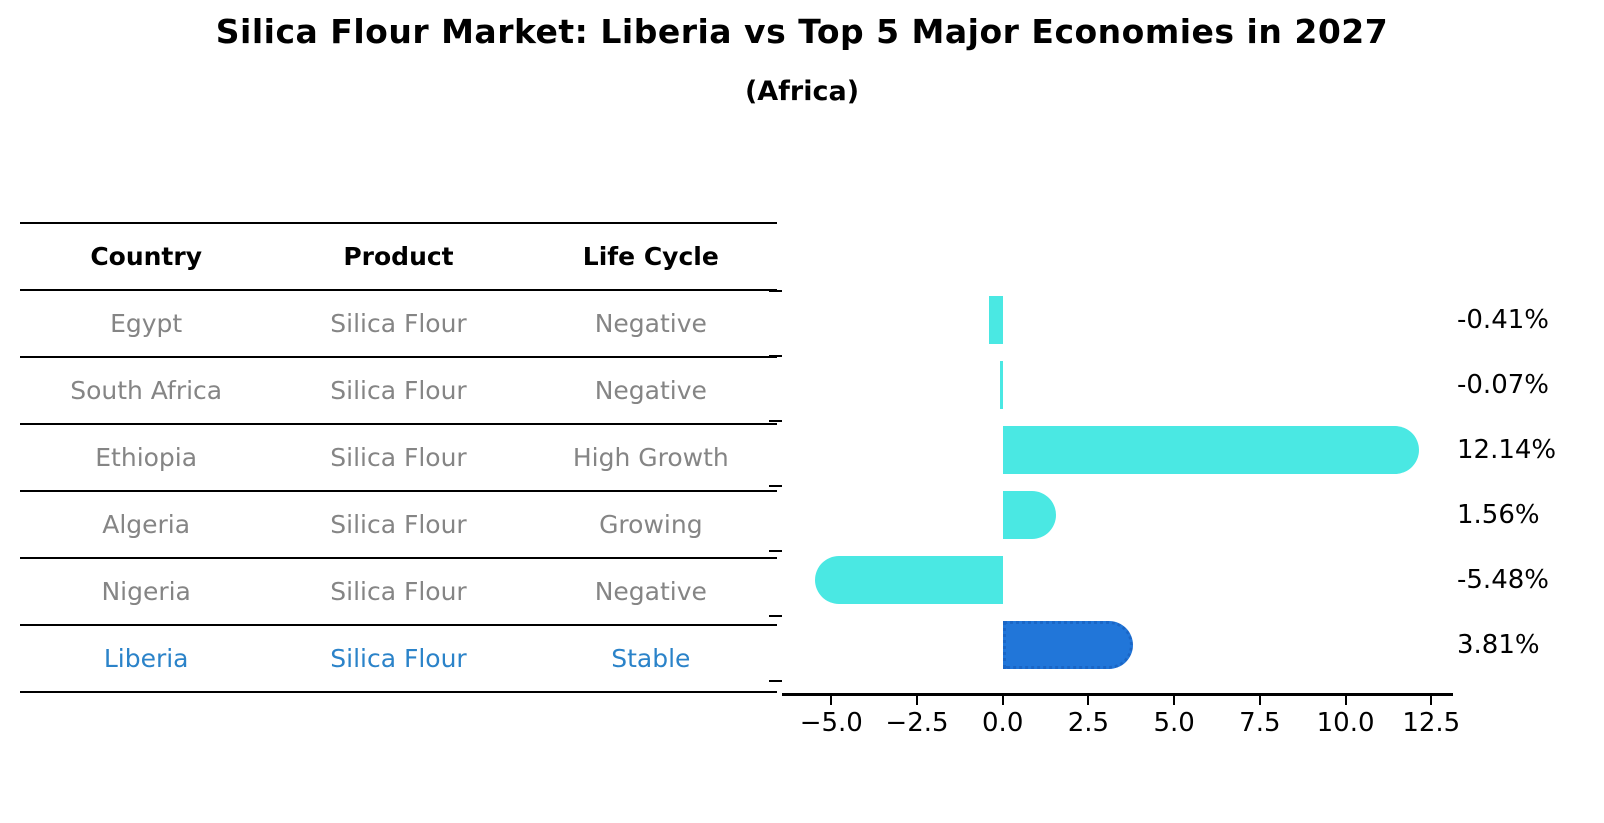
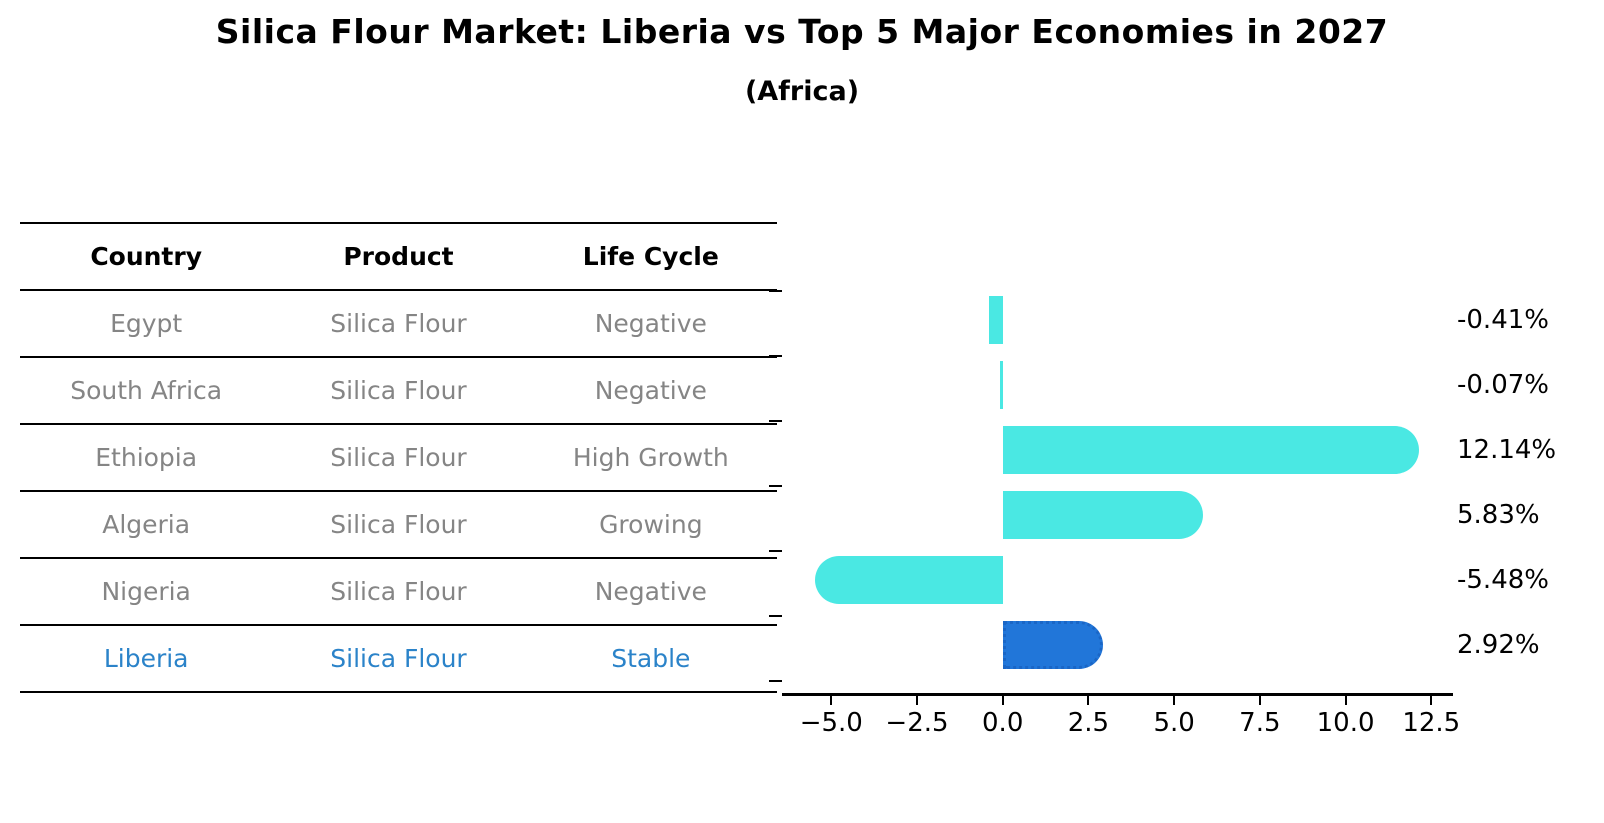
Algeria: 1.56% -> 5.83%
Liberia: 3.81% -> 2.92%
